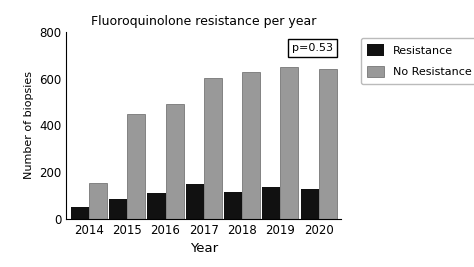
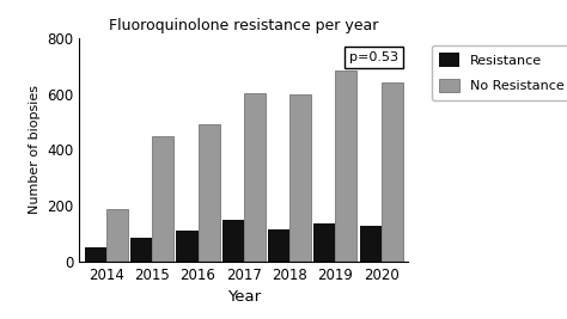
No Resistance/2014: 155 -> 190
No Resistance/2018: 630 -> 600
No Resistance/2019: 650 -> 685
